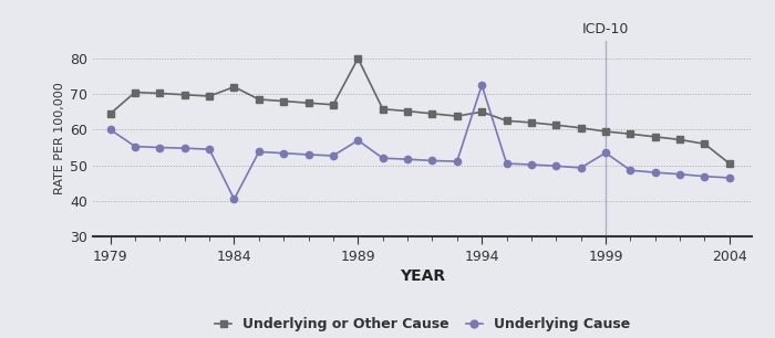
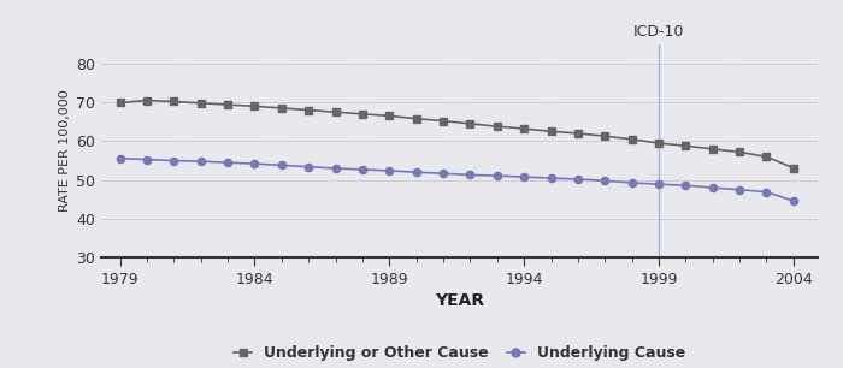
Underlying Cause/1979: 60.0 -> 55.6
Underlying or Other Cause/1979: 64.5 -> 69.9
Underlying Cause/1984: 40.5 -> 54.2
Underlying or Other Cause/1984: 72.0 -> 69.0
Underlying Cause/1989: 57.0 -> 52.4
Underlying or Other Cause/1989: 80.0 -> 66.5
Underlying Cause/1994: 72.5 -> 50.8
Underlying or Other Cause/1994: 65.0 -> 63.2
Underlying Cause/1999: 53.5 -> 48.9
Underlying Cause/2004: 46.5 -> 44.6
Underlying or Other Cause/2004: 50.5 -> 53.1
